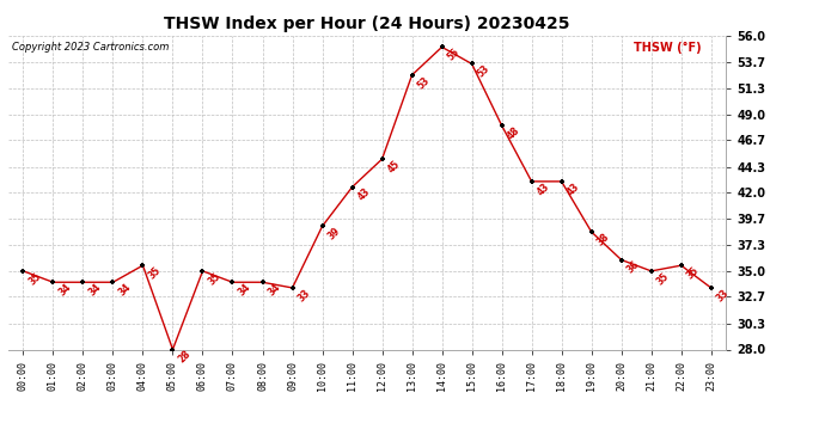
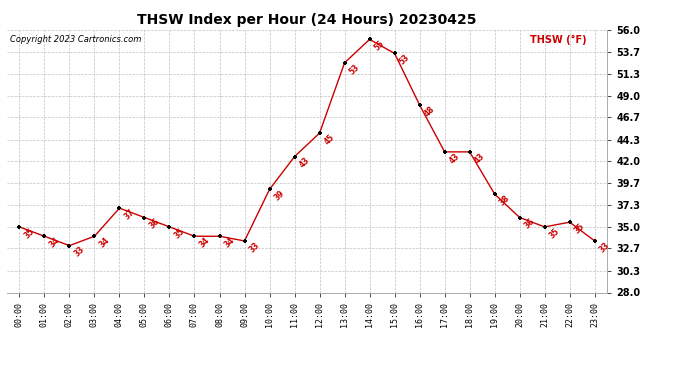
02:00: 34 -> 33
04:00: 35 -> 37
05:00: 28 -> 36
